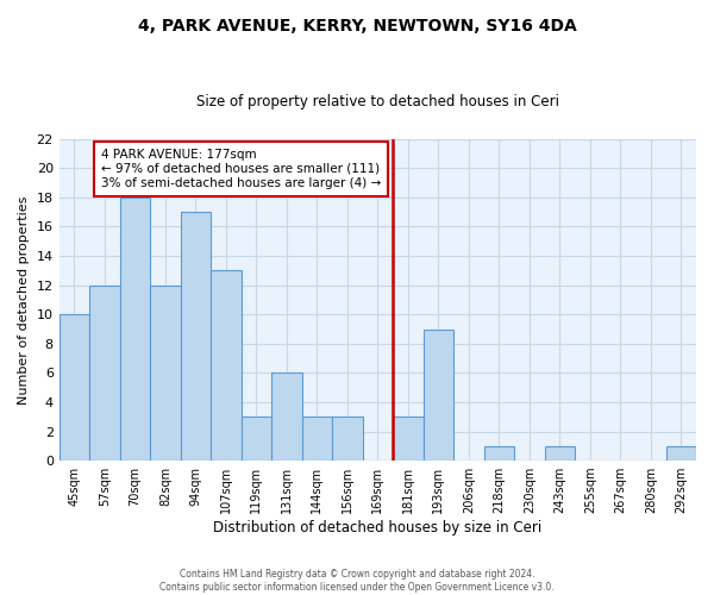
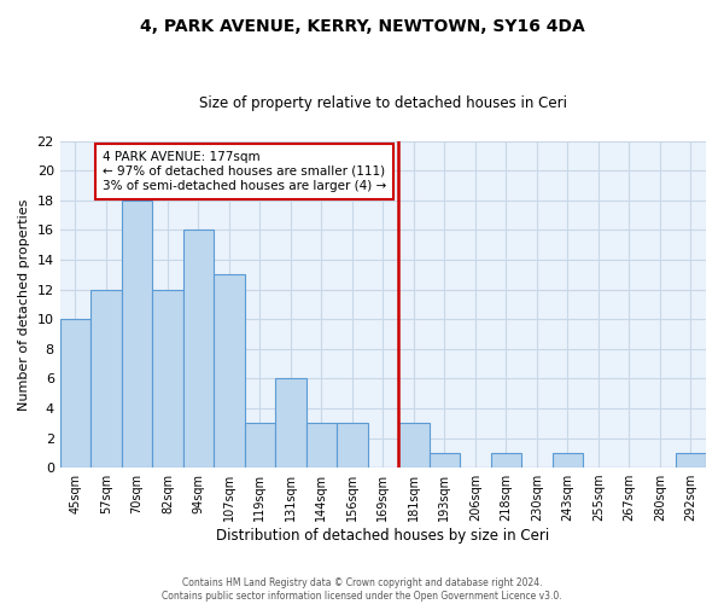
94sqm: 17 -> 16
193sqm: 9 -> 1
